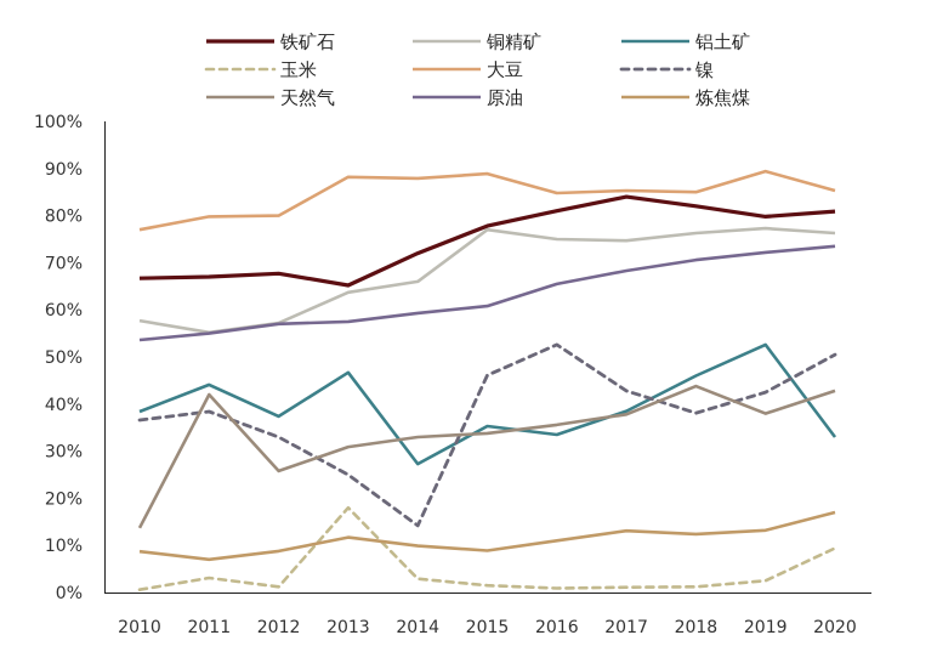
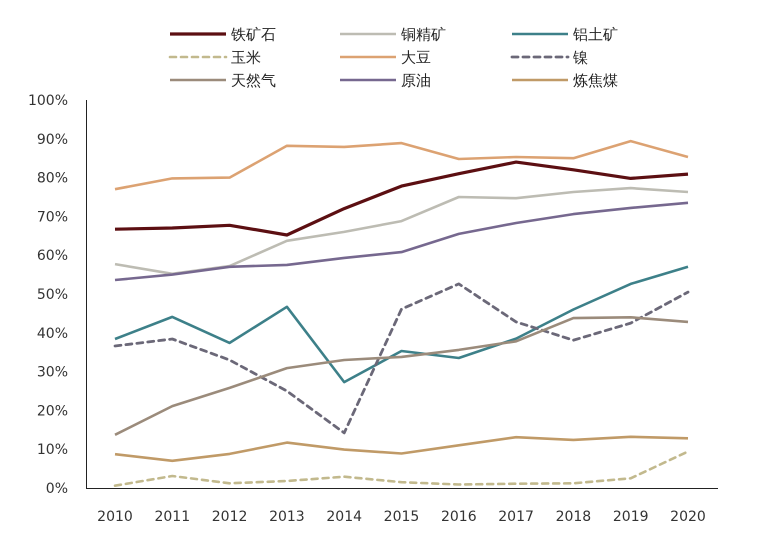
天然气/2011: 42% -> 21%
玉米/2013: 18% -> 2%
铜精矿/2015: 77% -> 69%
天然气/2019: 38% -> 44%
铝土矿/2020: 33% -> 57%
炼焦煤/2020: 17% -> 13%
